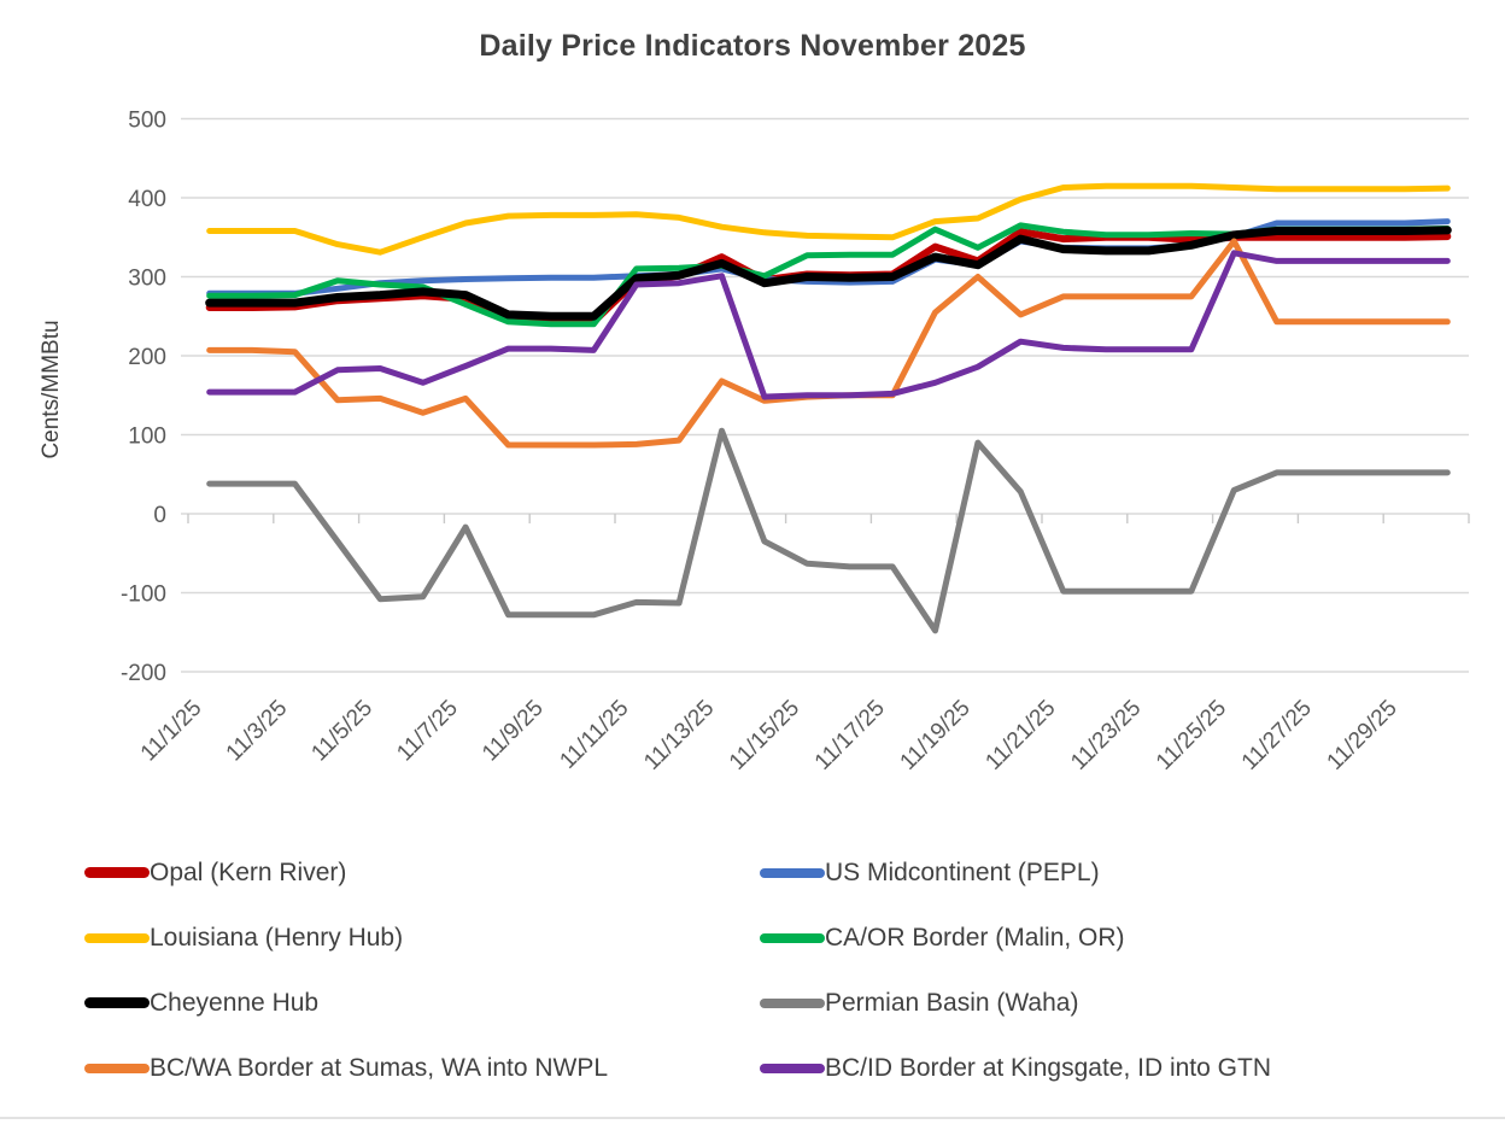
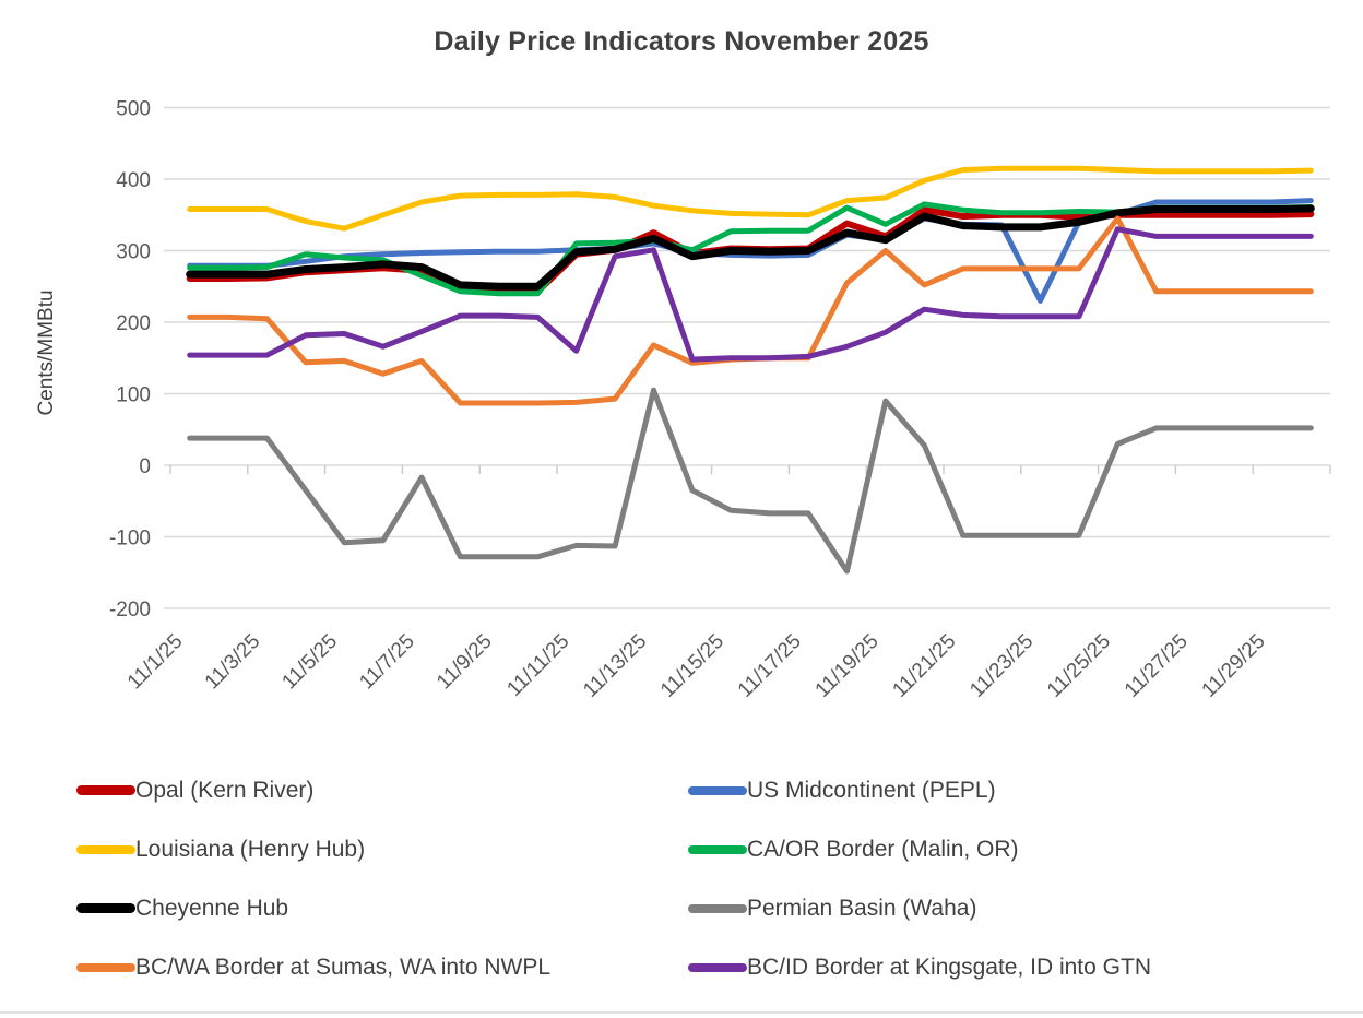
BC/ID Border at Kingsgate, ID into GTN/11/11/25: 290 -> 160
US Midcontinent (PEPL)/11/23/25: 340 -> 230
